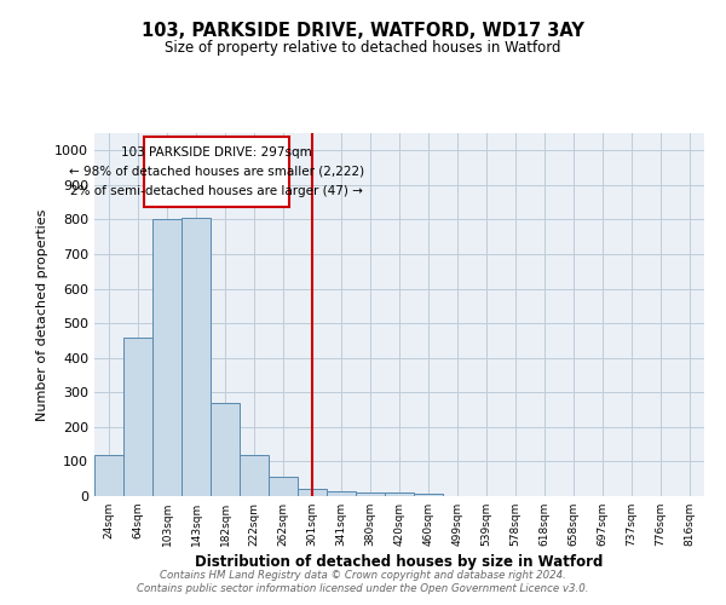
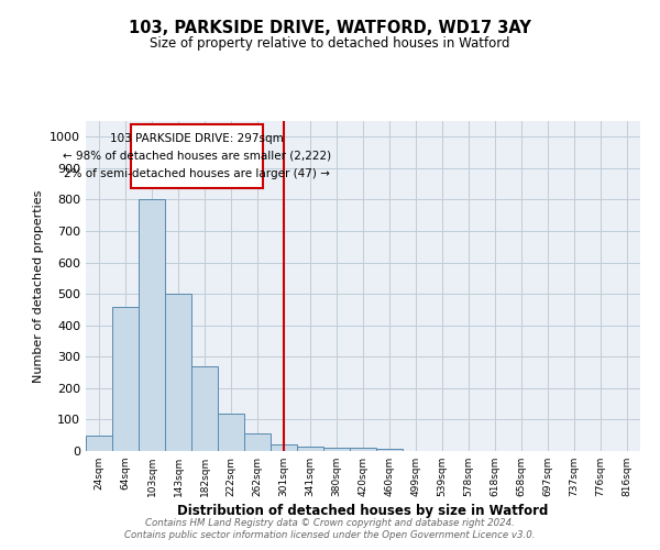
24sqm: 120 -> 50
143sqm: 805 -> 500
